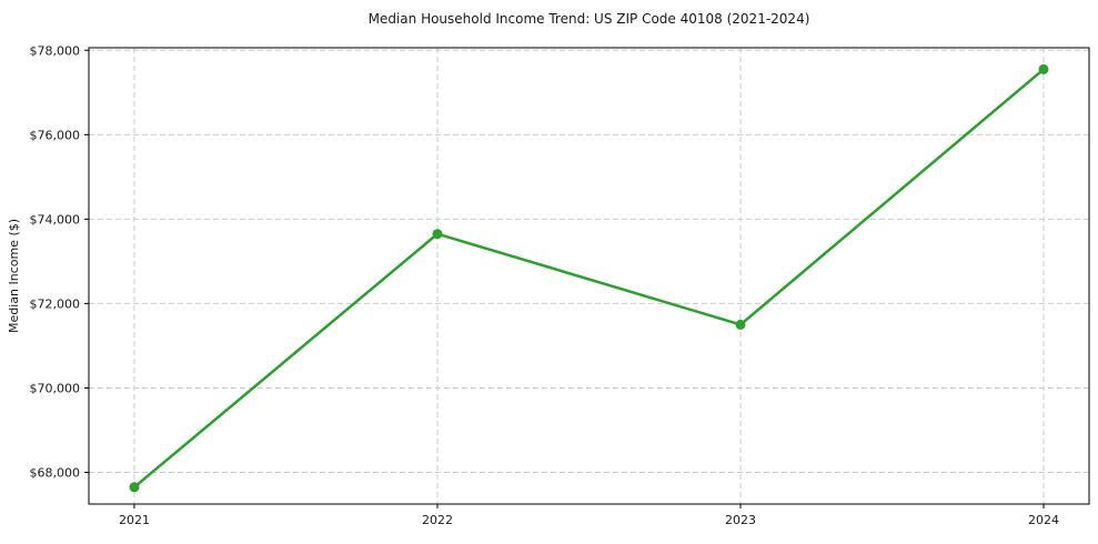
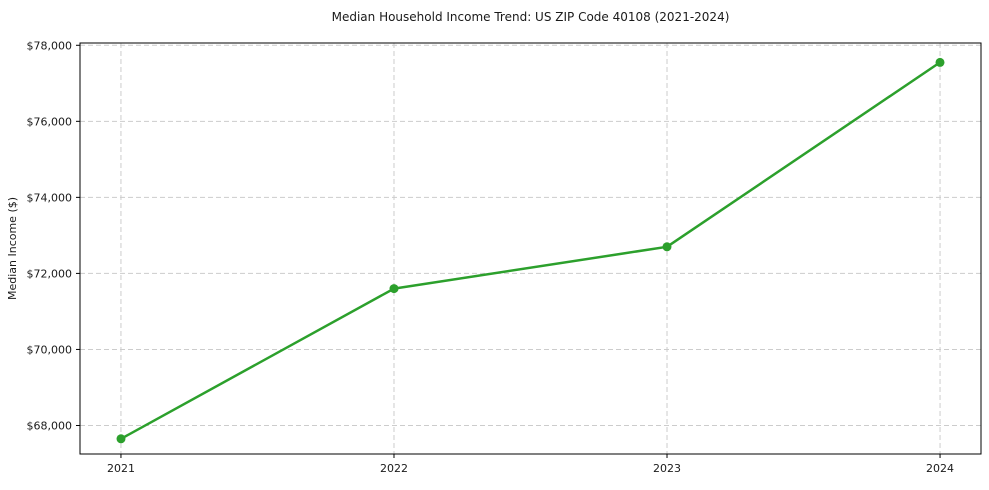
2022: $73600 -> $71600
2023: $71500 -> $72700
